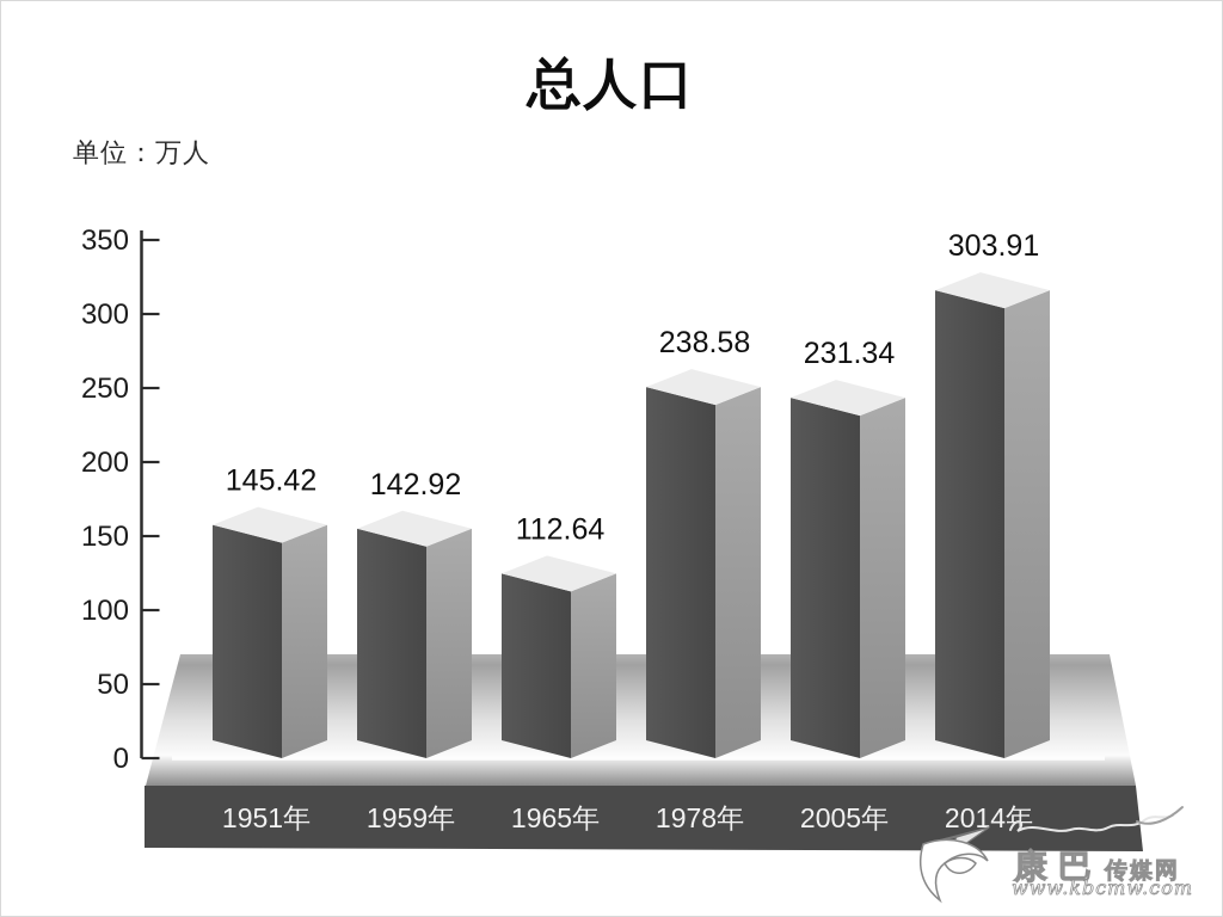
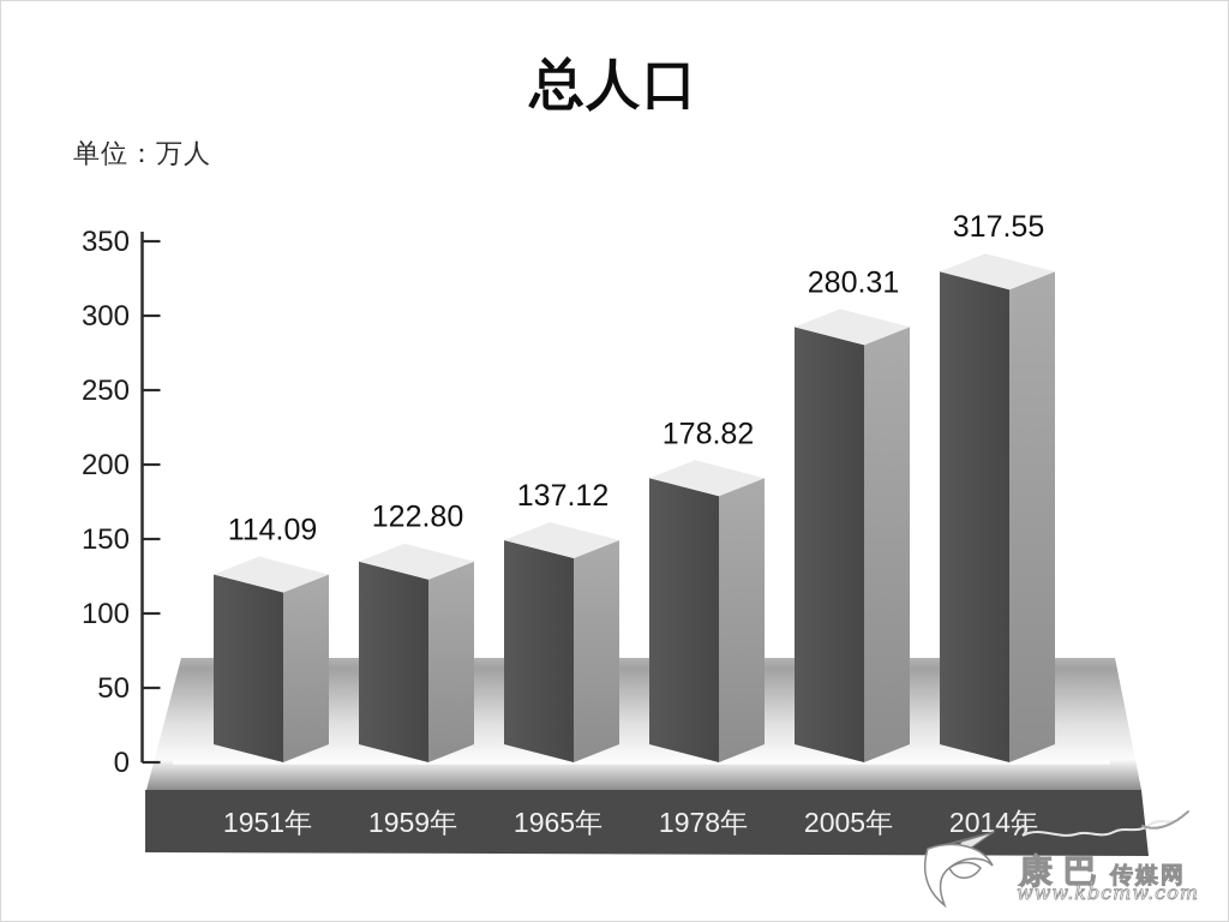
1951年: 145.42 -> 114.09
1959年: 142.92 -> 122.80
1965年: 112.64 -> 137.12
1978年: 238.58 -> 178.82
2005年: 231.34 -> 280.31
2014年: 303.91 -> 317.55
